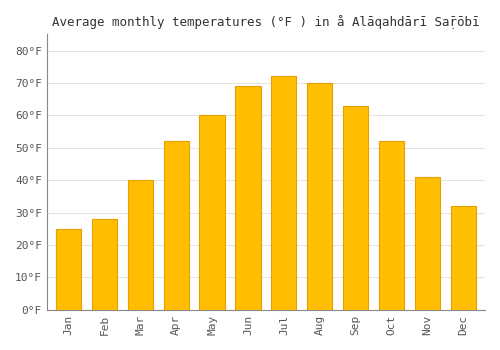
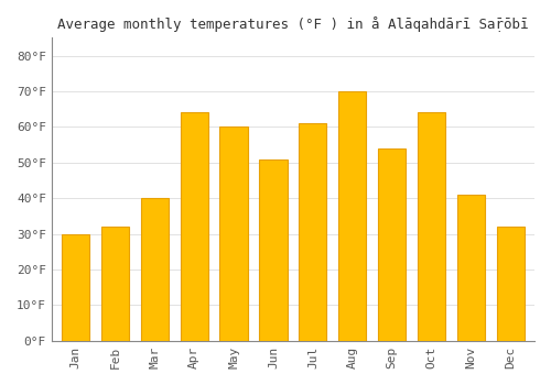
Jan: 25°F -> 30°F
Feb: 28°F -> 32°F
Apr: 52°F -> 64°F
Jun: 69°F -> 51°F
Jul: 72°F -> 61°F
Sep: 63°F -> 54°F
Oct: 52°F -> 64°F
